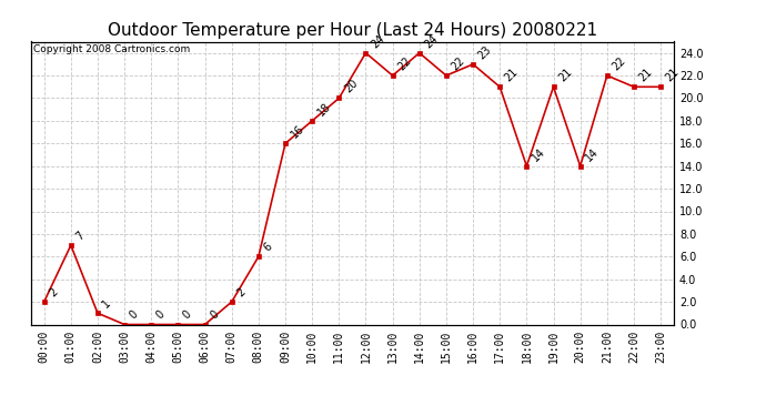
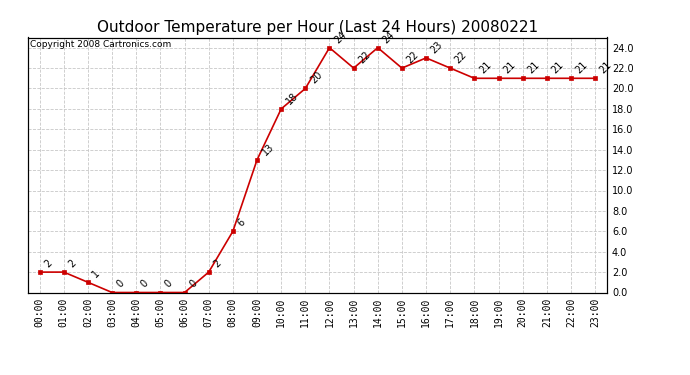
01:00: 7 -> 2
09:00: 16 -> 13
17:00: 21 -> 22
18:00: 14 -> 21
20:00: 14 -> 21
21:00: 22 -> 21
